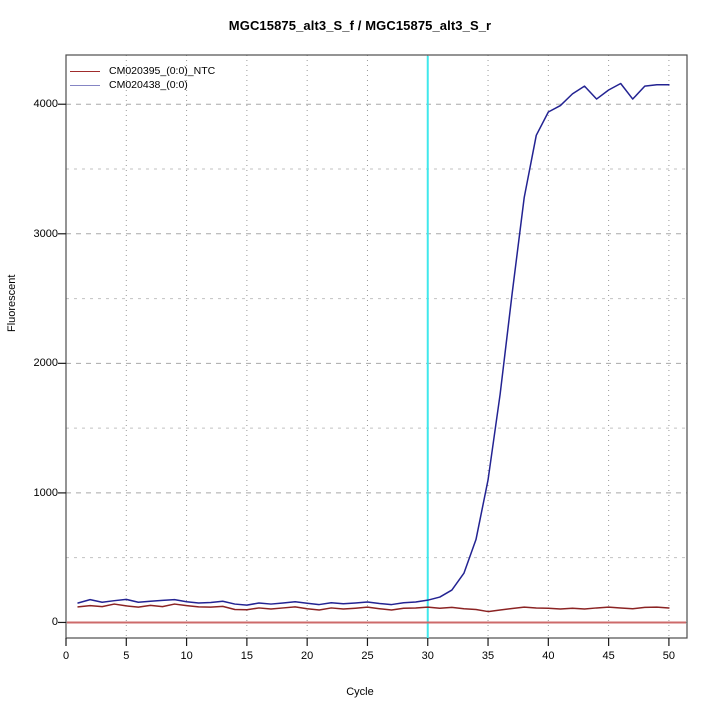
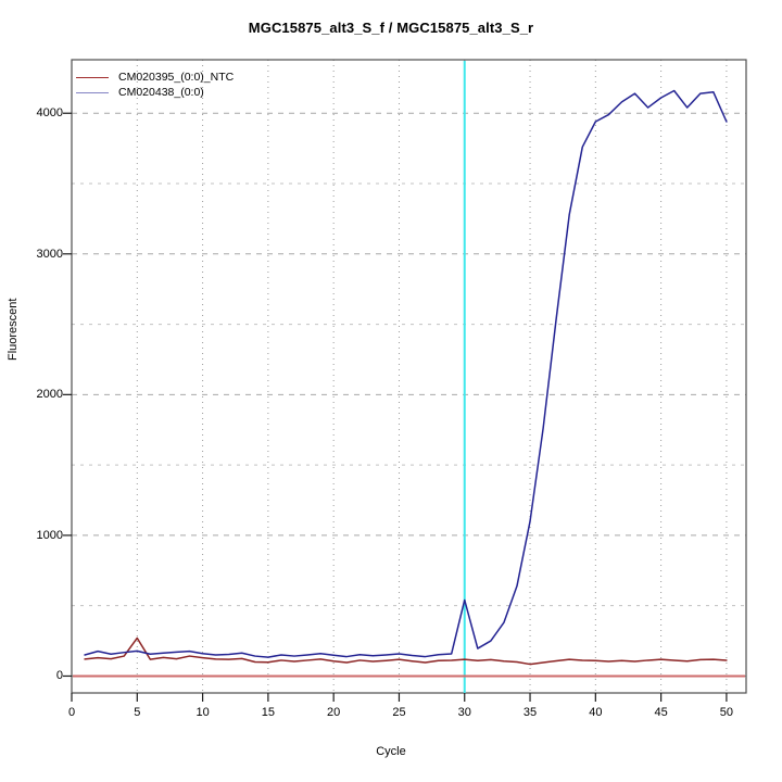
CM020395_(0:0)_NTC/5: 130 -> 270
CM020438_(0:0)/30: 170 -> 540
CM020438_(0:0)/50: 4150 -> 3940
